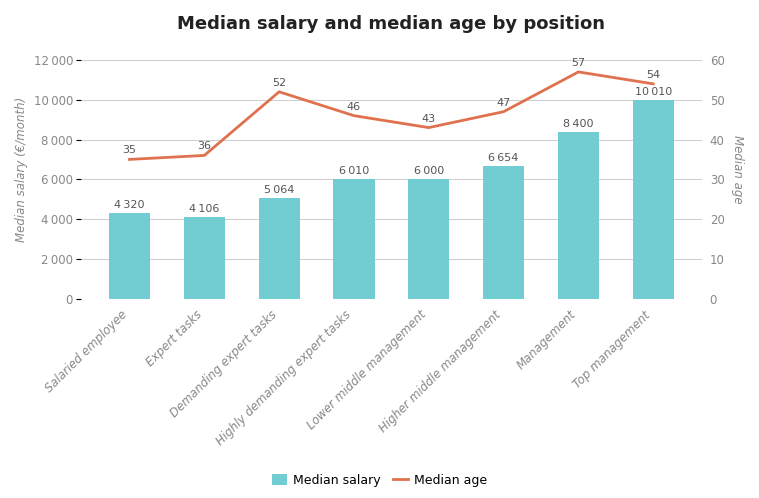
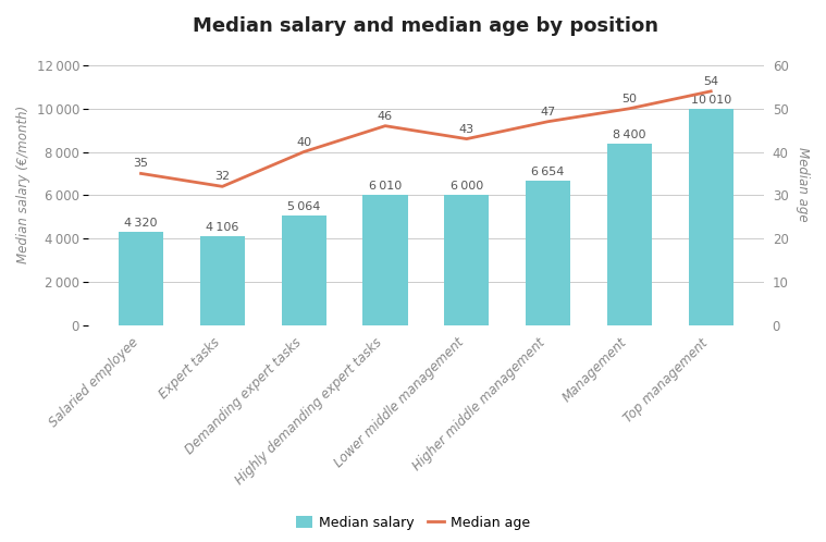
Median age/Expert tasks: 36 -> 32
Median age/Demanding expert tasks: 52 -> 40
Median age/Management: 57 -> 50
